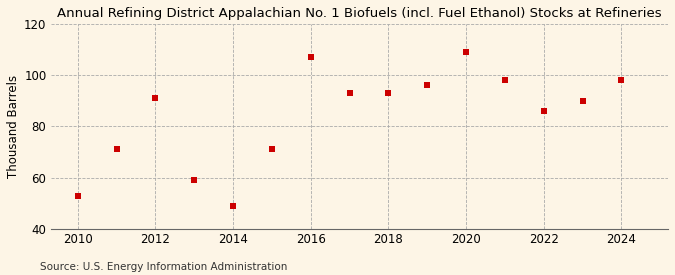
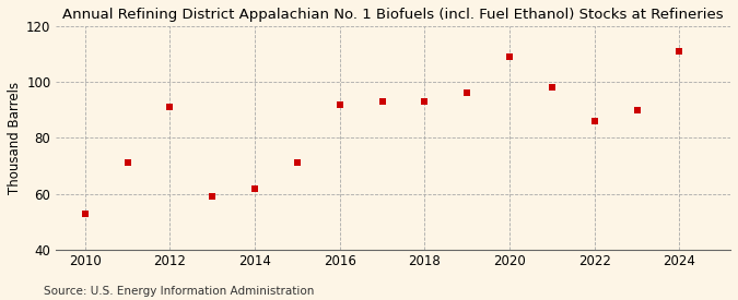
2014: 49 -> 62
2016: 107 -> 92
2024: 98 -> 111
